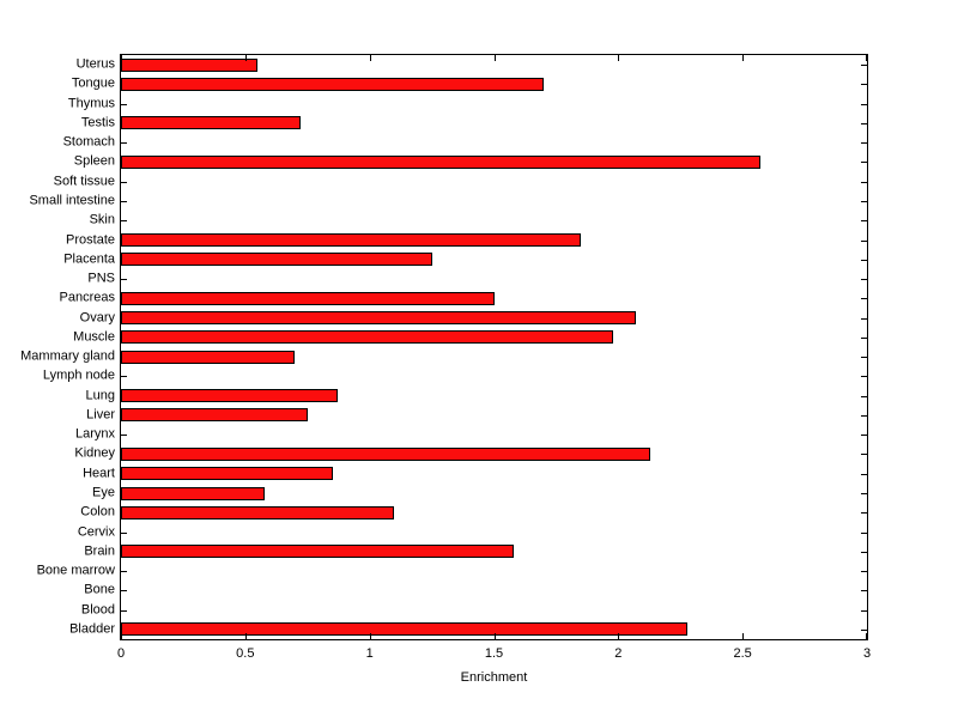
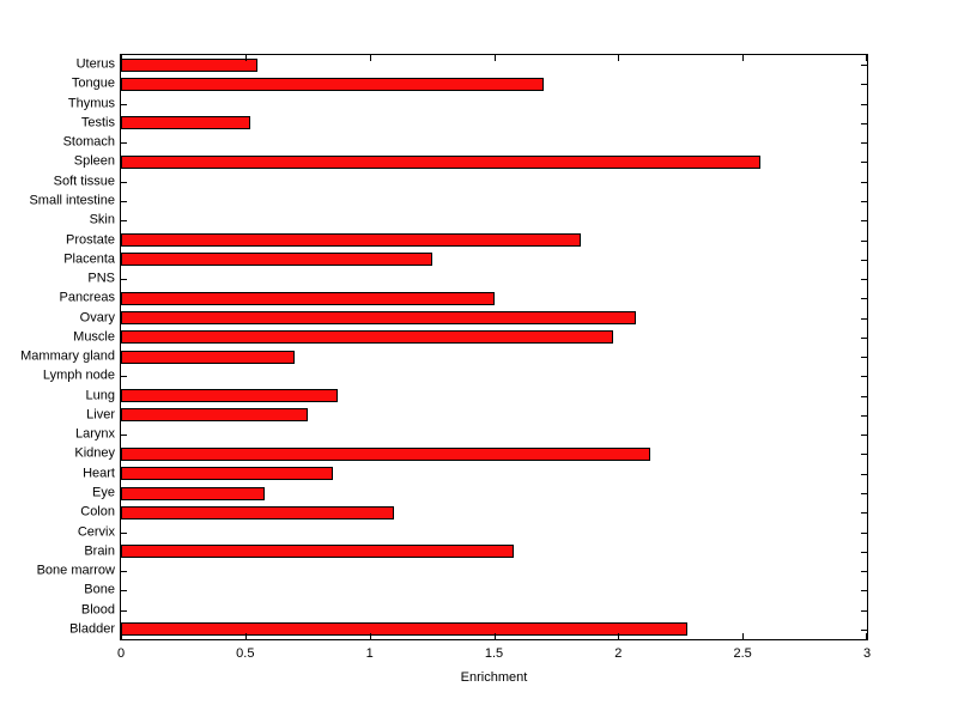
Testis: 0.72 -> 0.52
